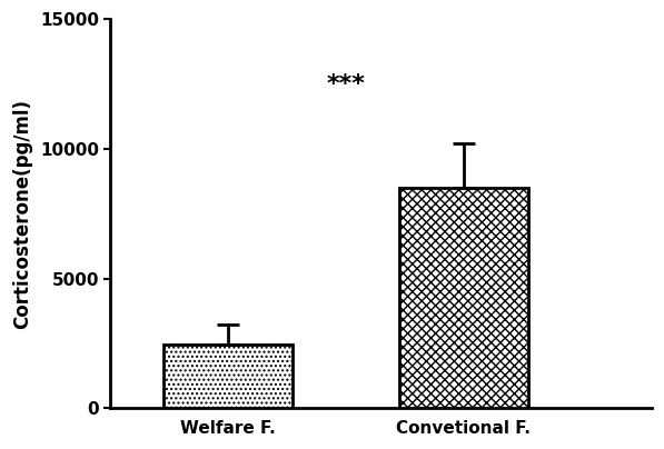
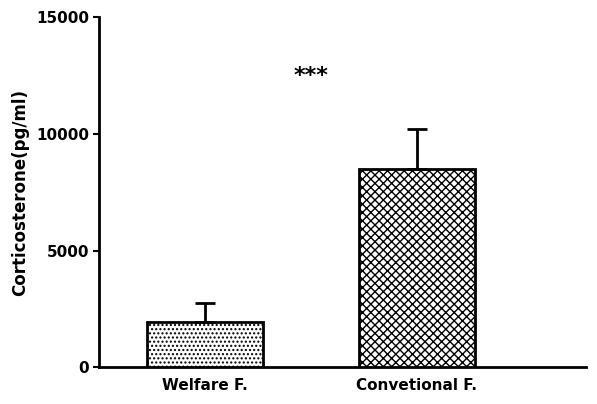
Welfare F.: 2450 -> 1950
